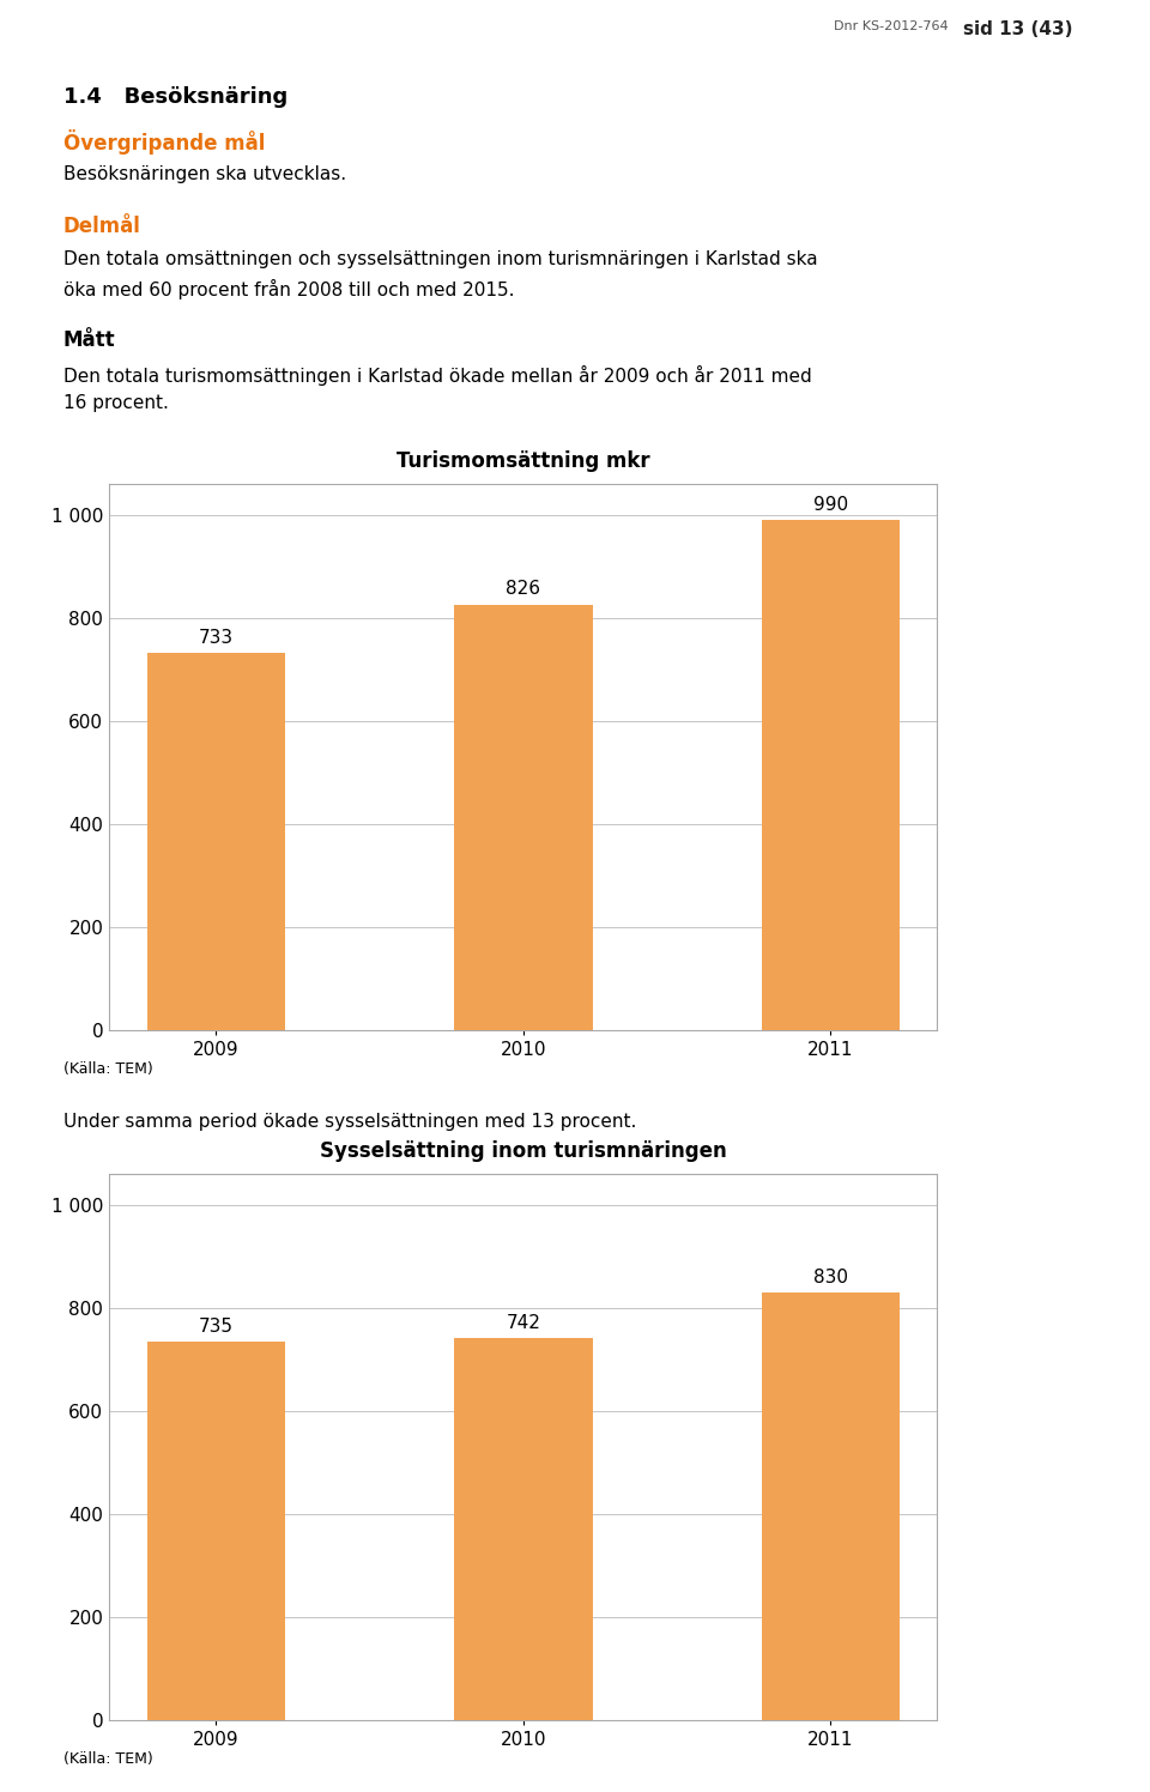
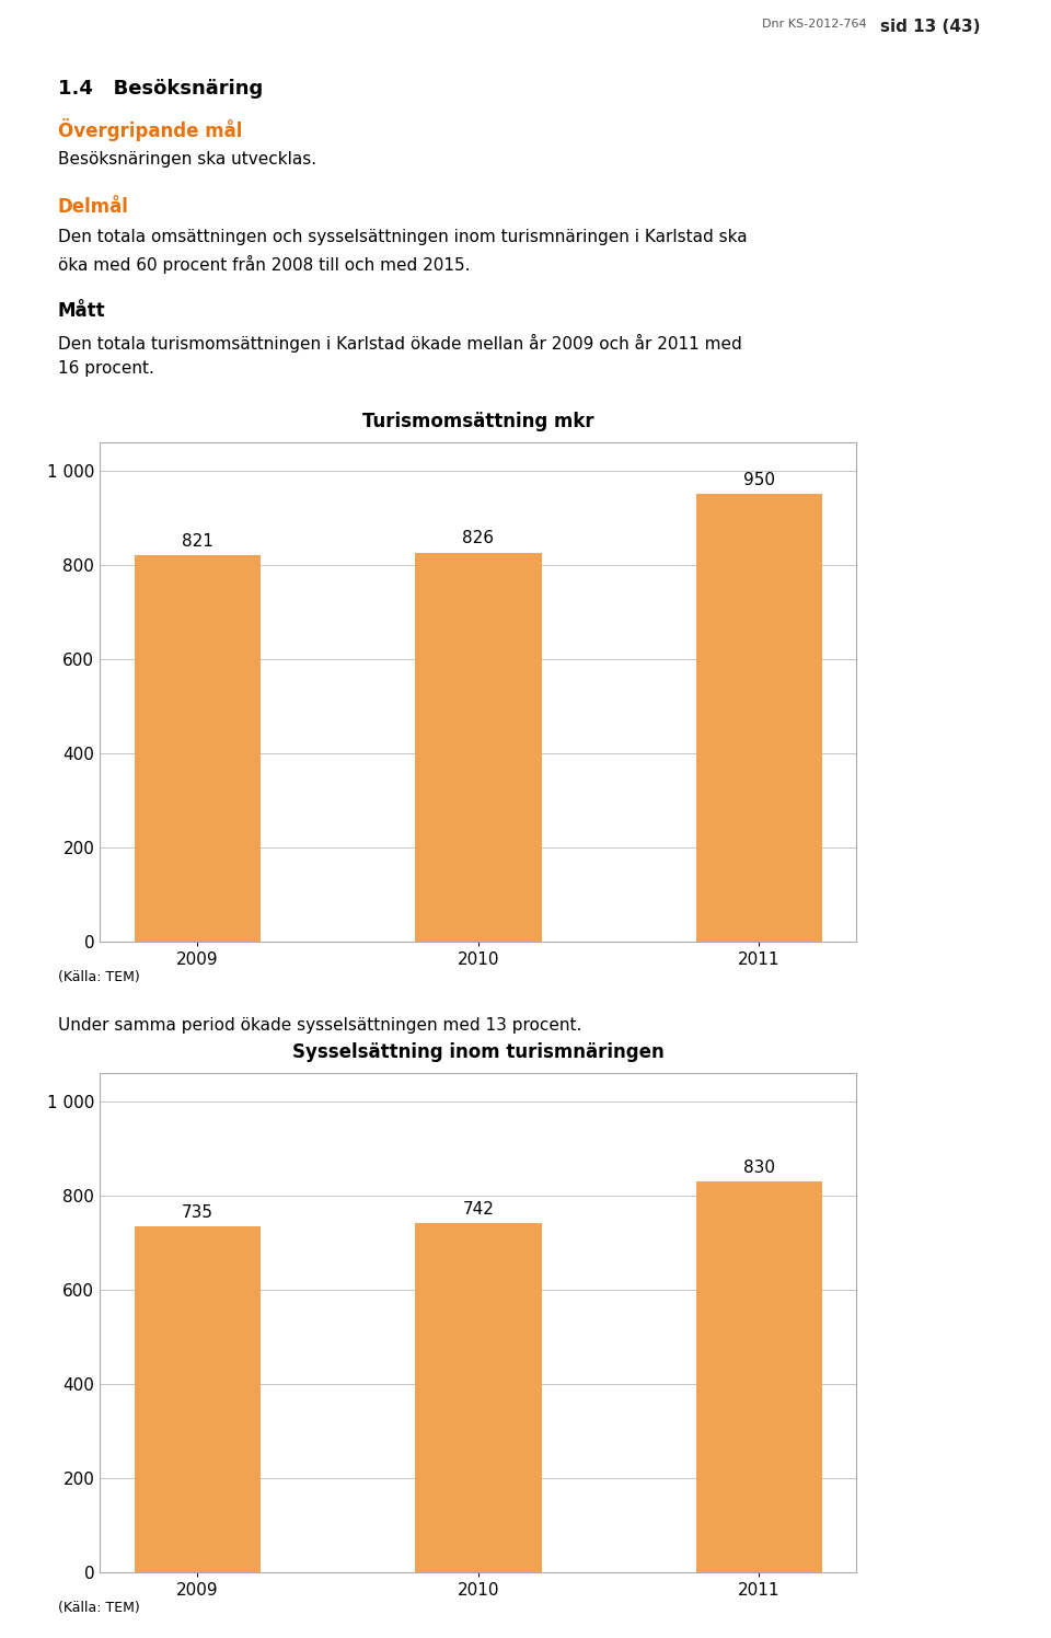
Turismomsättning mkr/2009: 733 -> 821
Turismomsättning mkr/2011: 990 -> 950
